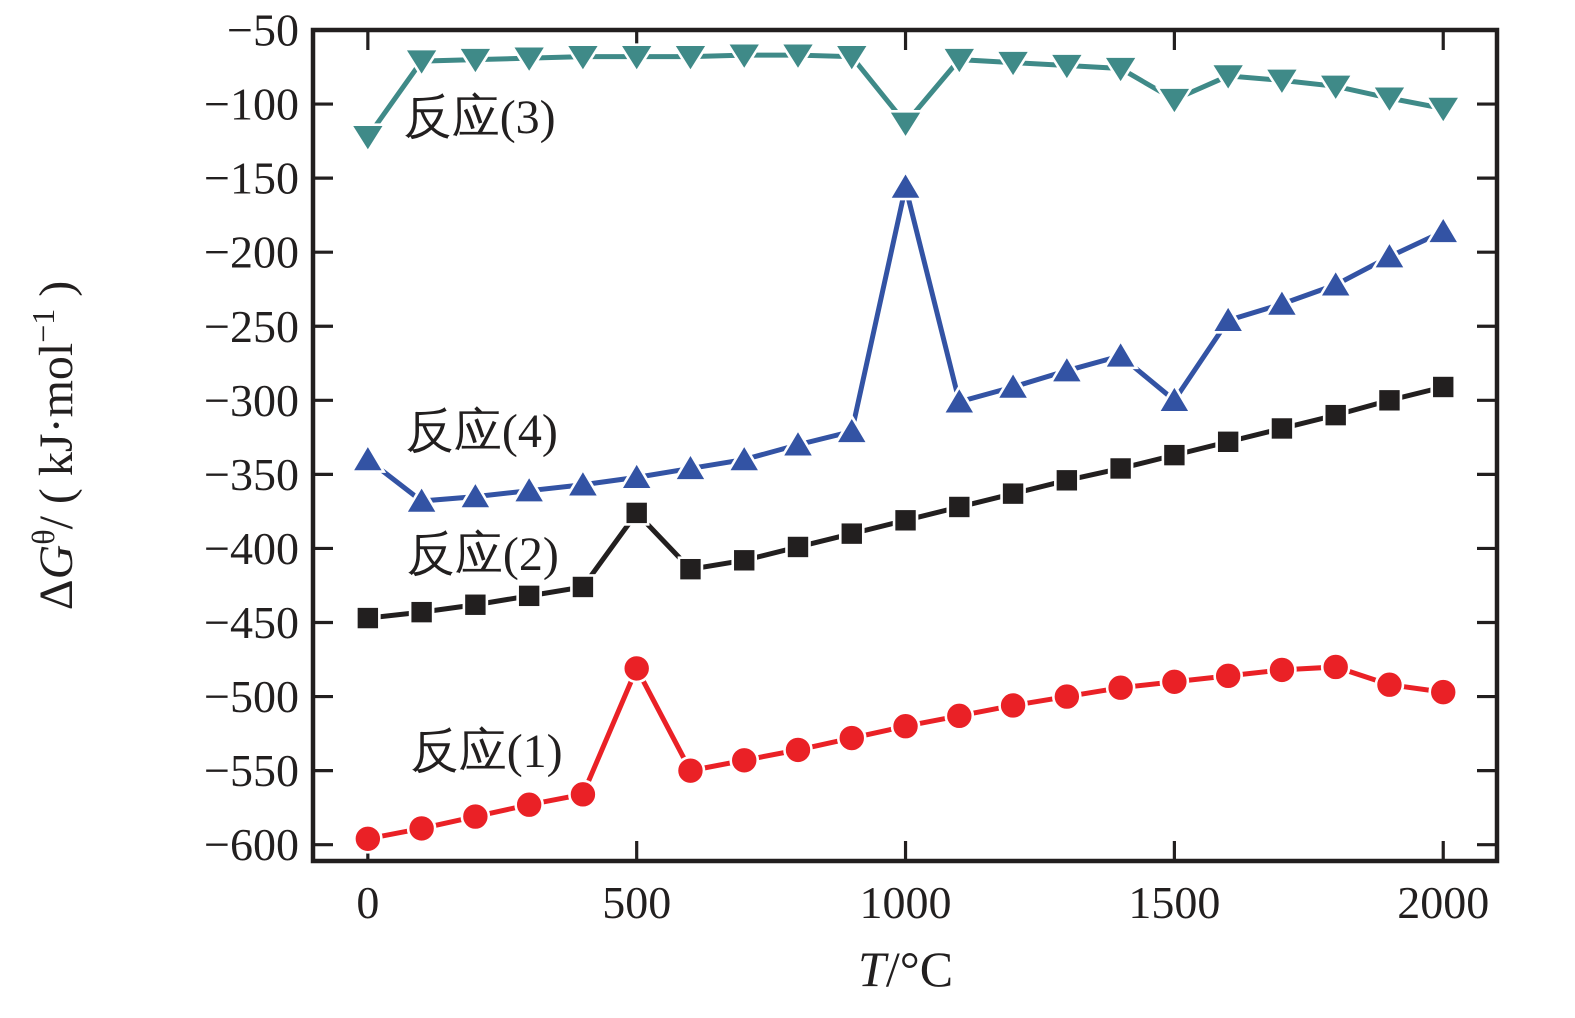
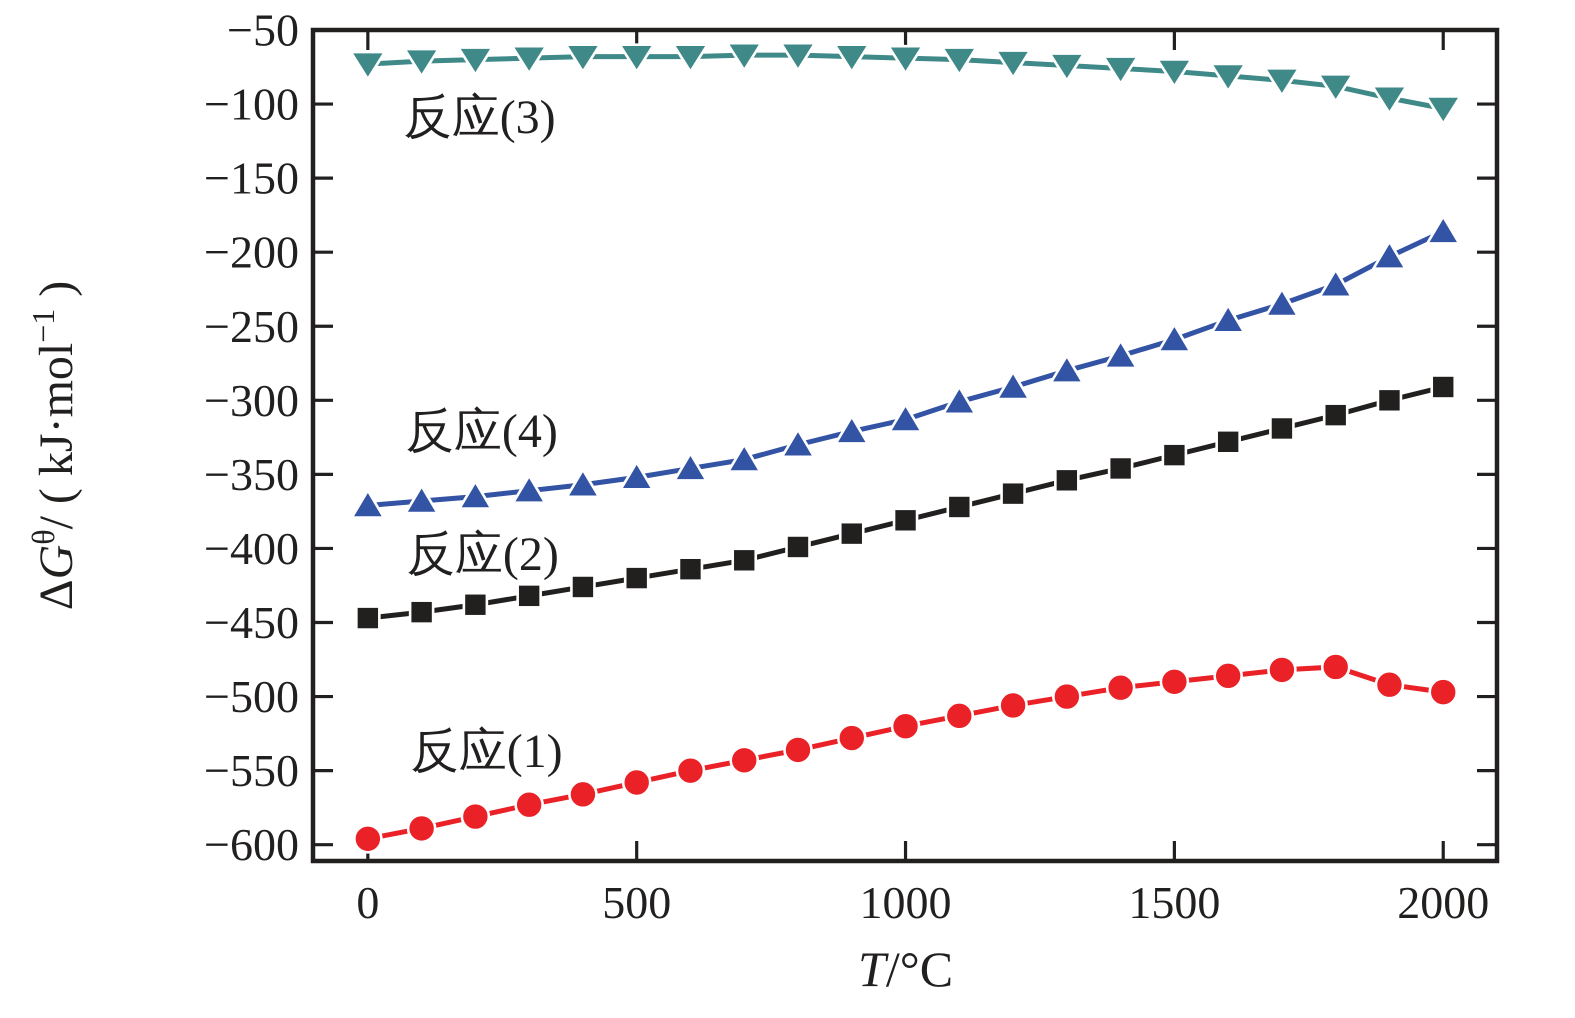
反应(3)/0: -122 -> -73
反应(4)/0: -340 -> -371
反应(2)/500: -376 -> -420
反应(1)/500: -481 -> -558
反应(3)/1000: -113 -> -69
反应(4)/1000: -156 -> -313
反应(3)/1500: -97 -> -78
反应(4)/1500: -300 -> -259
